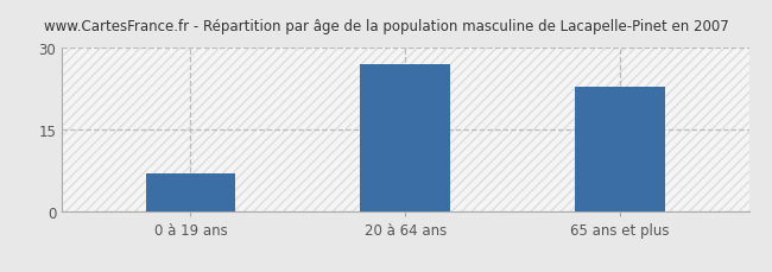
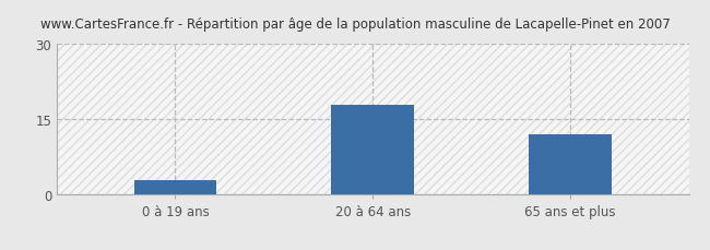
0 à 19 ans: 7 -> 3
20 à 64 ans: 27 -> 18
65 ans et plus: 23 -> 12
